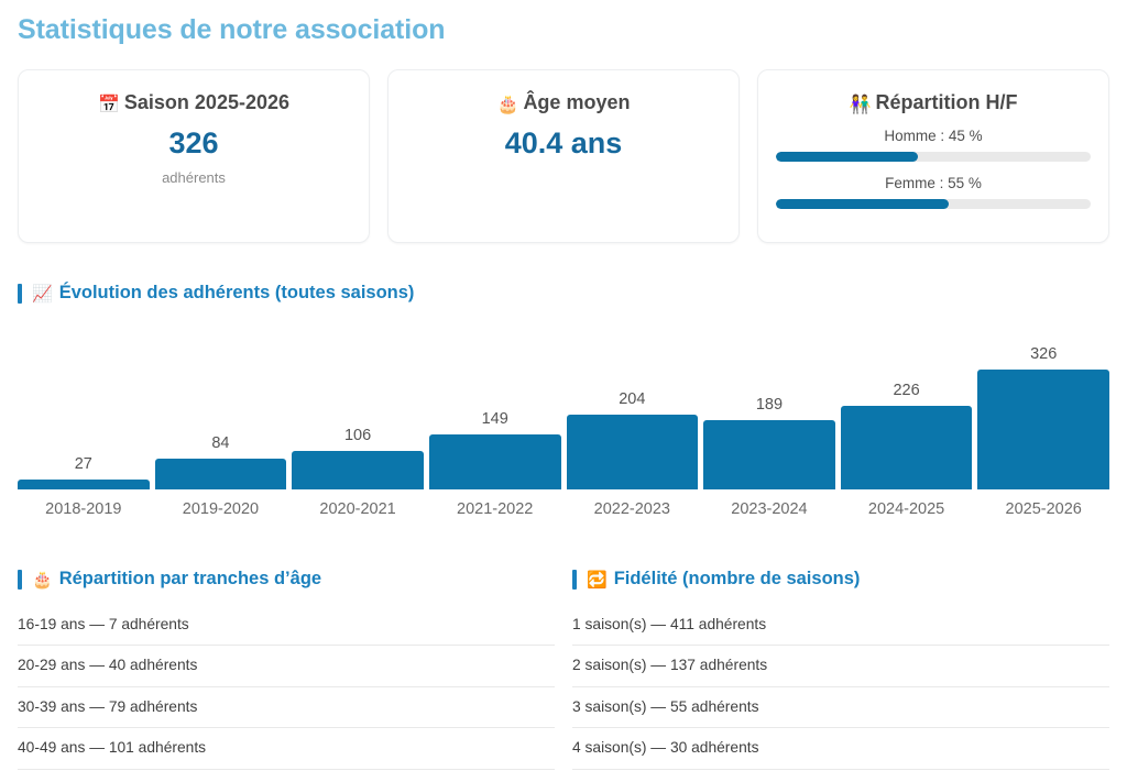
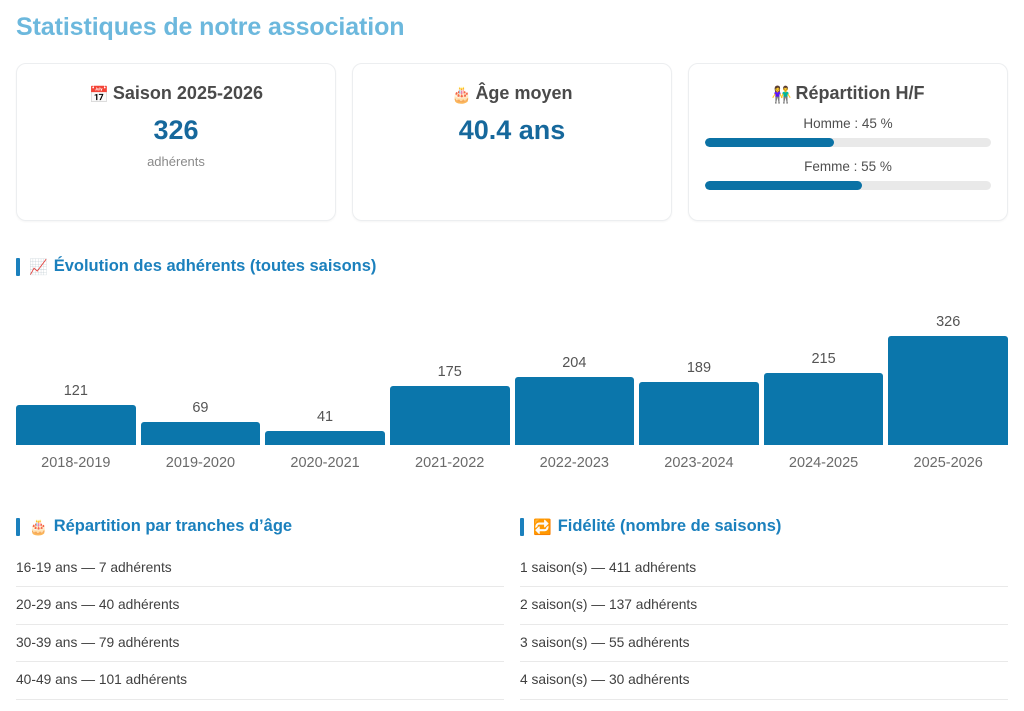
2018-2019: 27 -> 121
2019-2020: 84 -> 69
2020-2021: 106 -> 41
2021-2022: 149 -> 175
2024-2025: 226 -> 215
